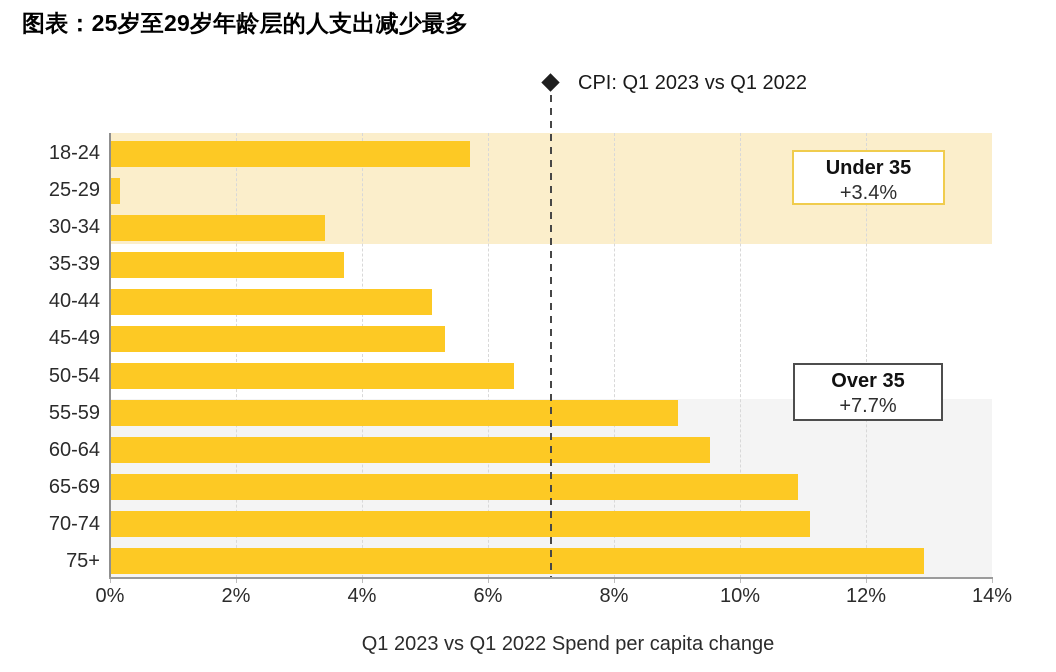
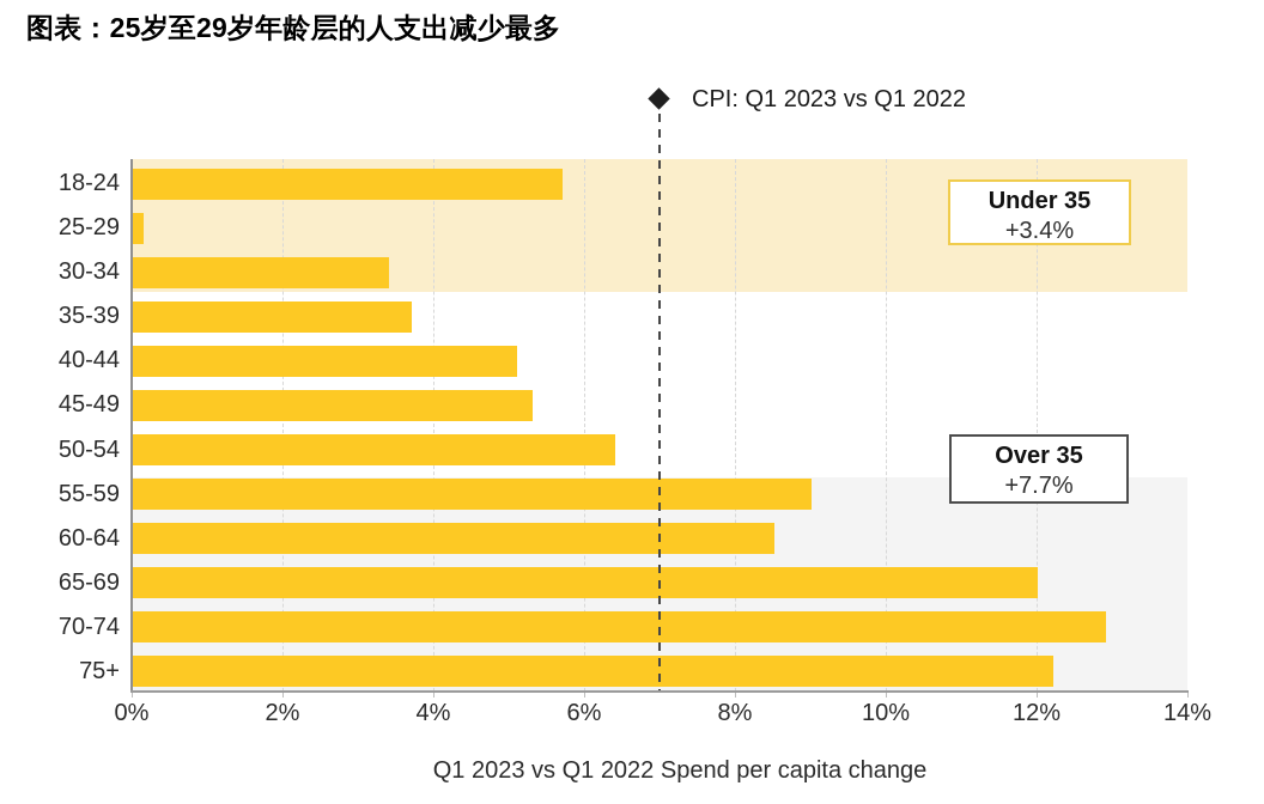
60-64: 9.5% -> 8.5%
65-69: 10.9% -> 12.0%
70-74: 11.1% -> 12.9%
75+: 12.9% -> 12.2%
